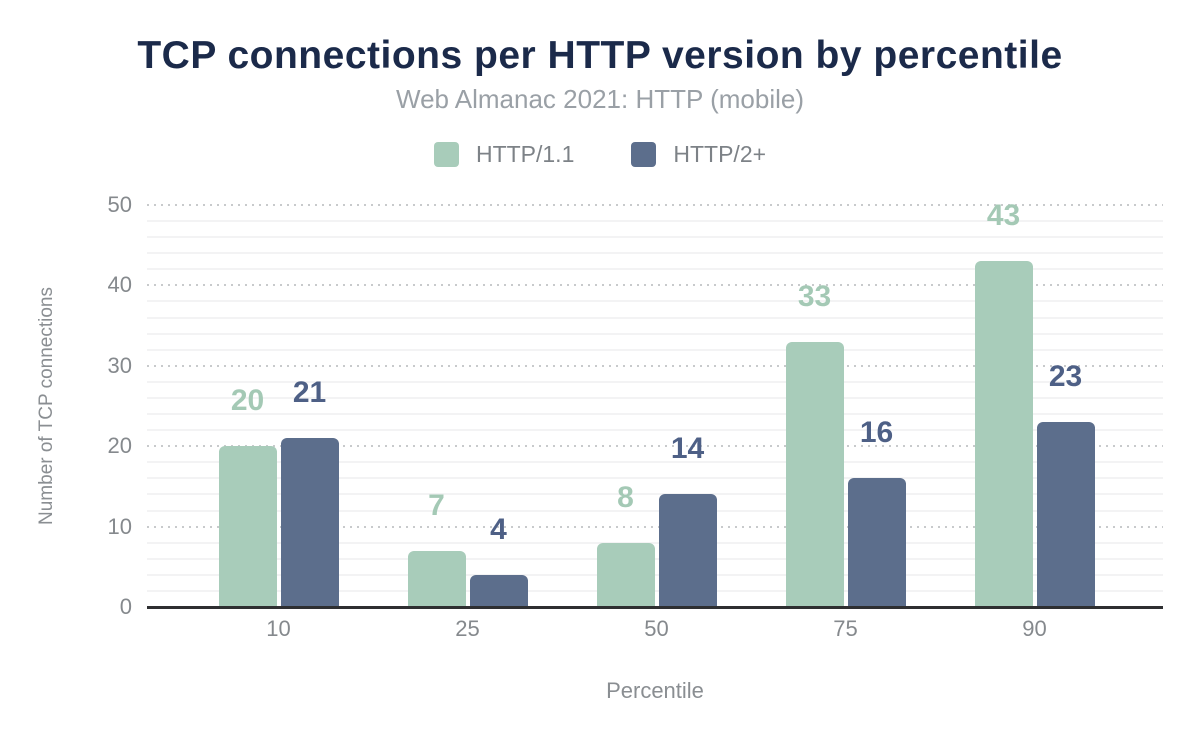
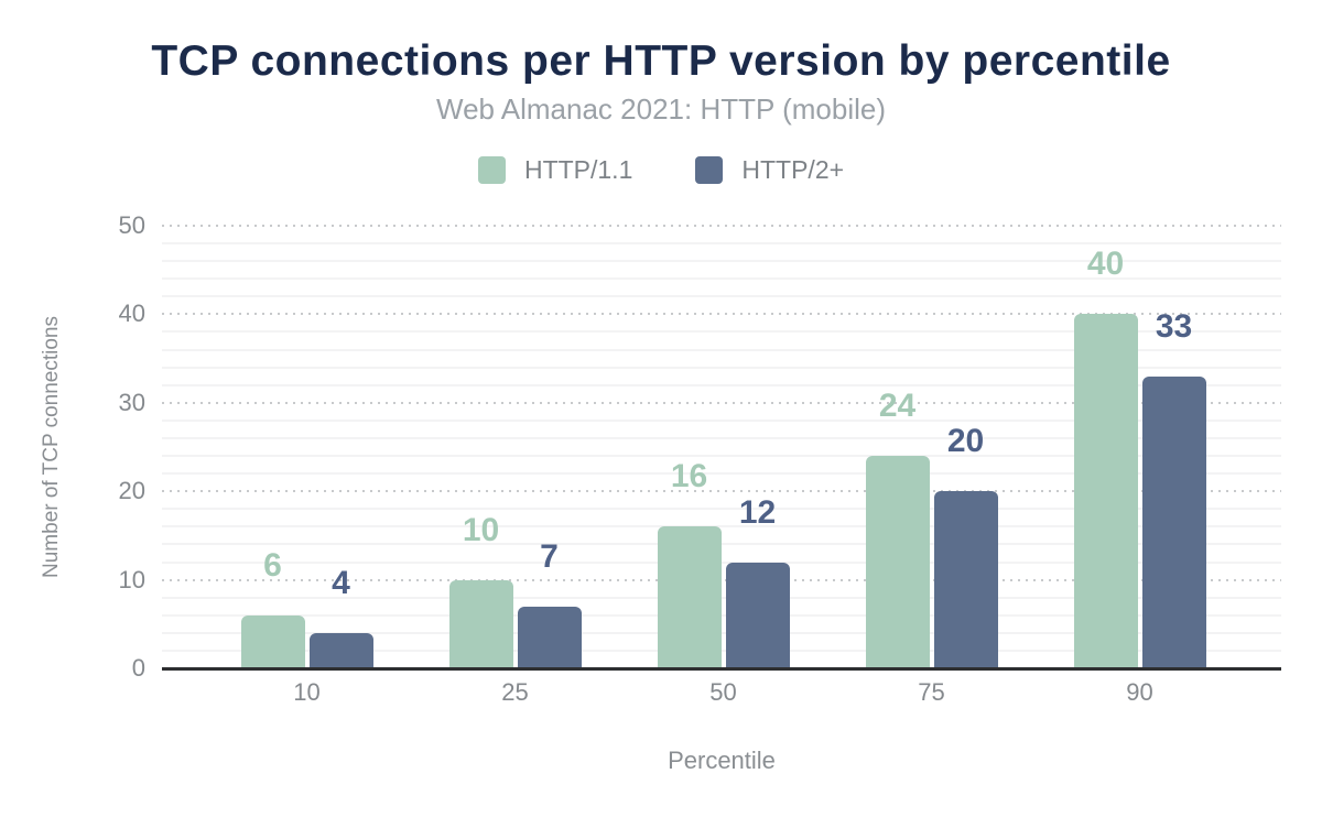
HTTP/1.1/10: 20 -> 6
HTTP/2+/10: 21 -> 4
HTTP/1.1/25: 7 -> 10
HTTP/2+/25: 4 -> 7
HTTP/1.1/50: 8 -> 16
HTTP/2+/50: 14 -> 12
HTTP/1.1/75: 33 -> 24
HTTP/2+/75: 16 -> 20
HTTP/1.1/90: 43 -> 40
HTTP/2+/90: 23 -> 33
